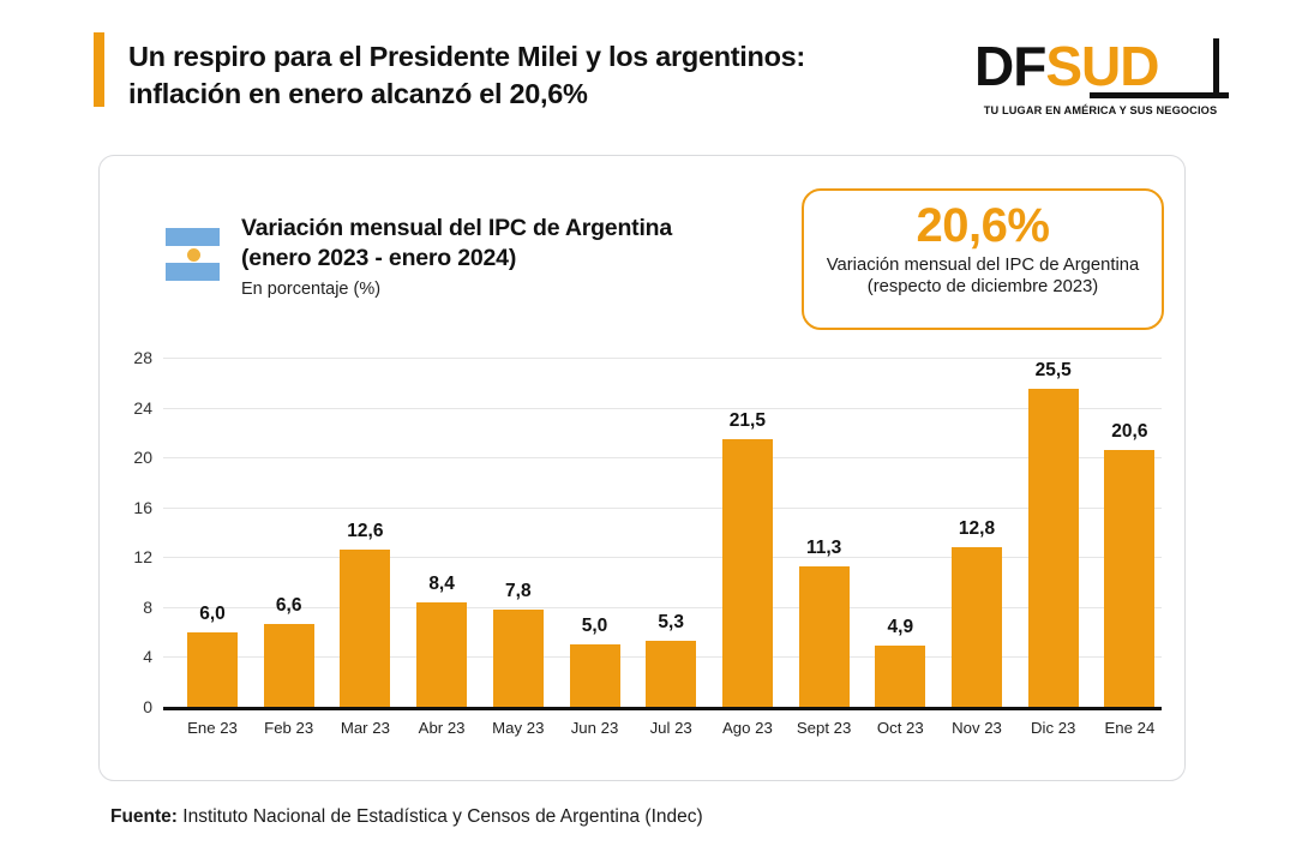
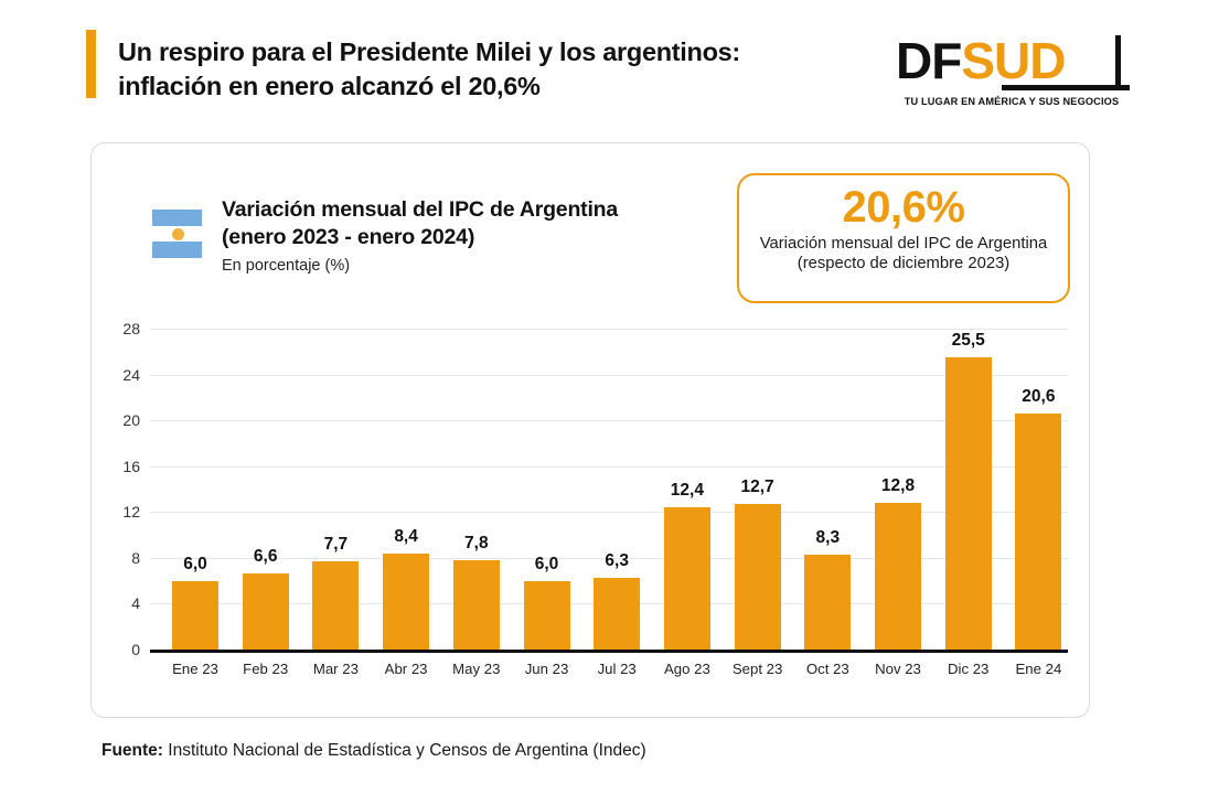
Mar 23: 12,6 -> 7,7
Jun 23: 5,0 -> 6,0
Jul 23: 5,3 -> 6,3
Ago 23: 21,5 -> 12,4
Sept 23: 11,3 -> 12,7
Oct 23: 4,9 -> 8,3
